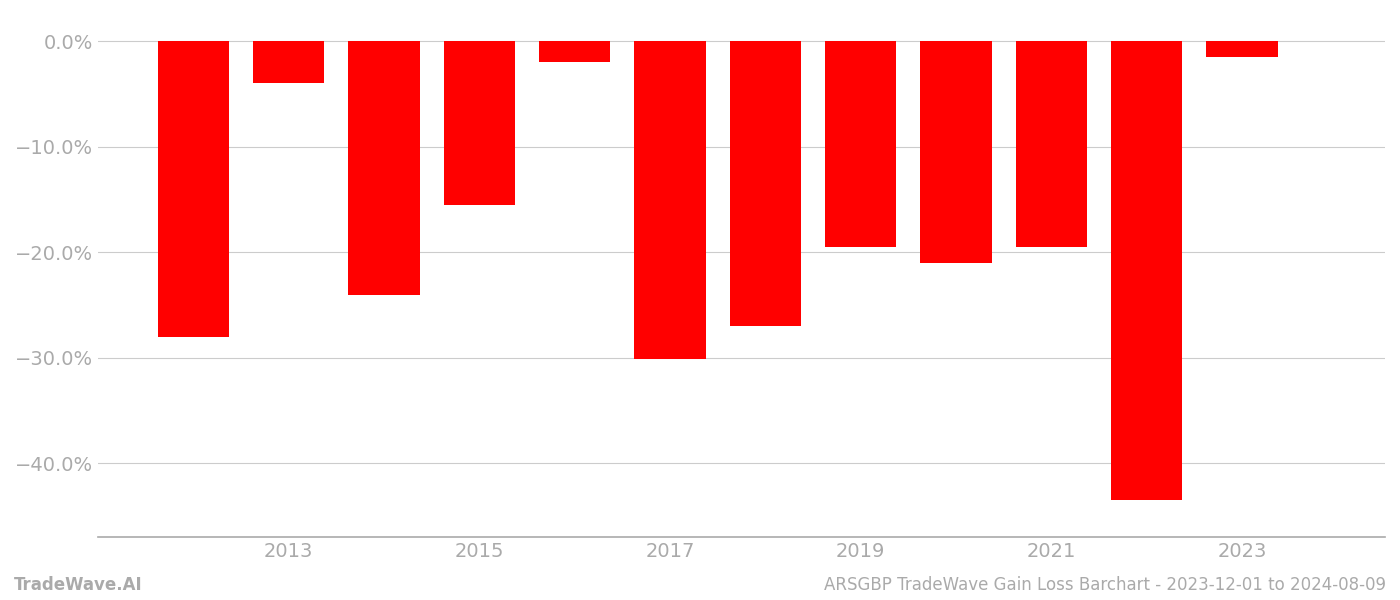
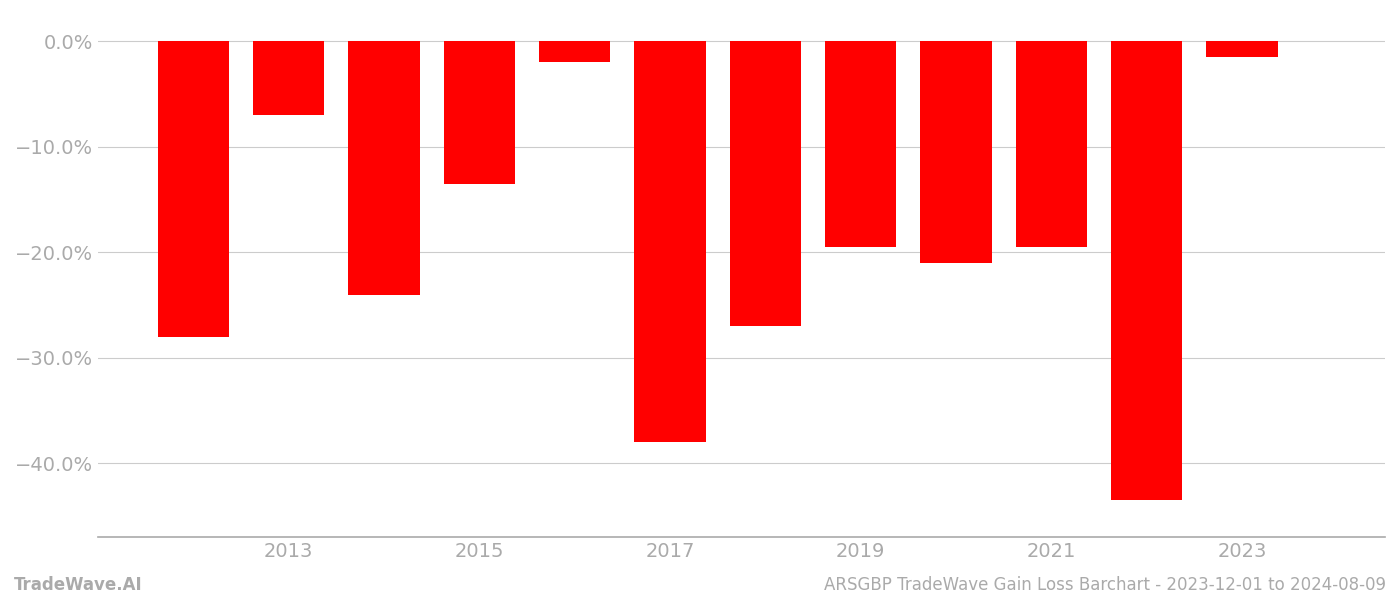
2013: -3.9% -> -7.0%
2015: -15.5% -> -13.5%
2017: -30.1% -> -38.0%
